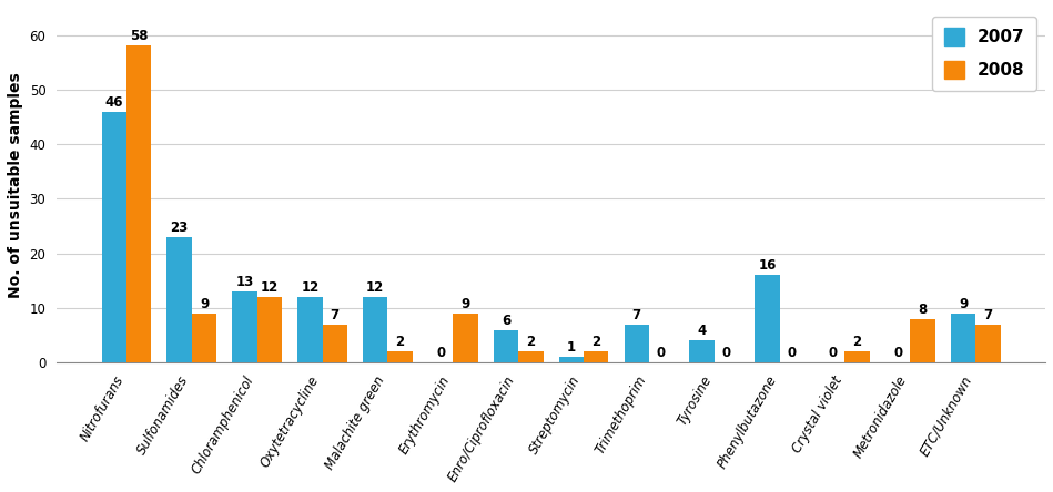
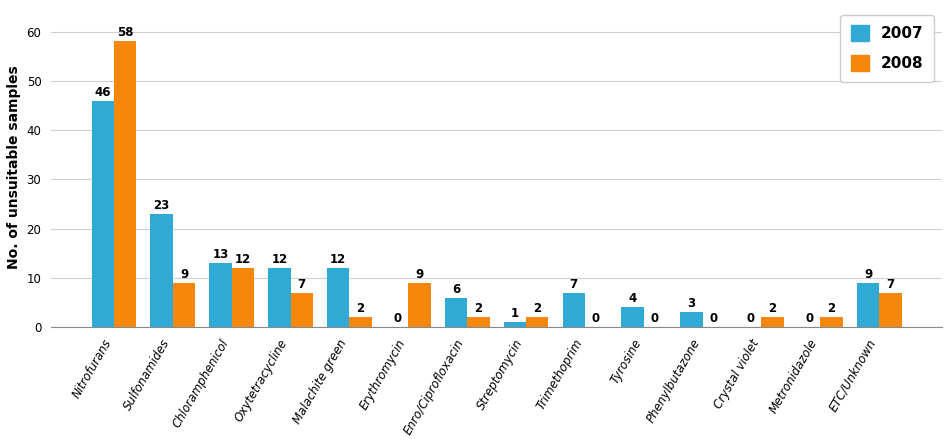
2007/Phenylbutazone: 16 -> 3
2008/Metronidazole: 8 -> 2
